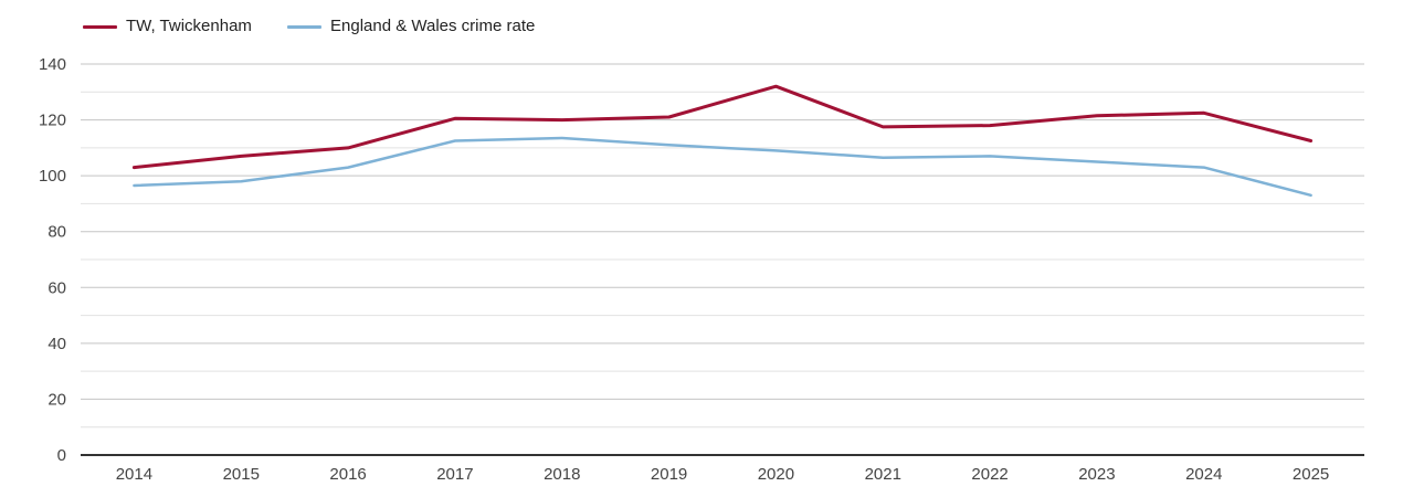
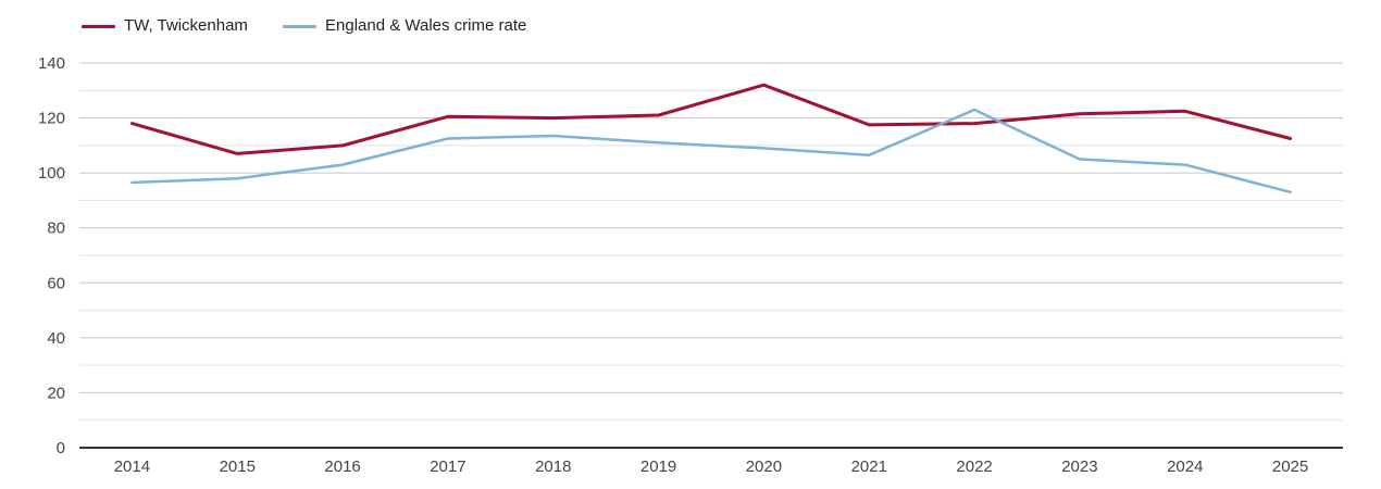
TW, Twickenham/2014: 103 -> 118
England & Wales crime rate/2022: 107 -> 123
